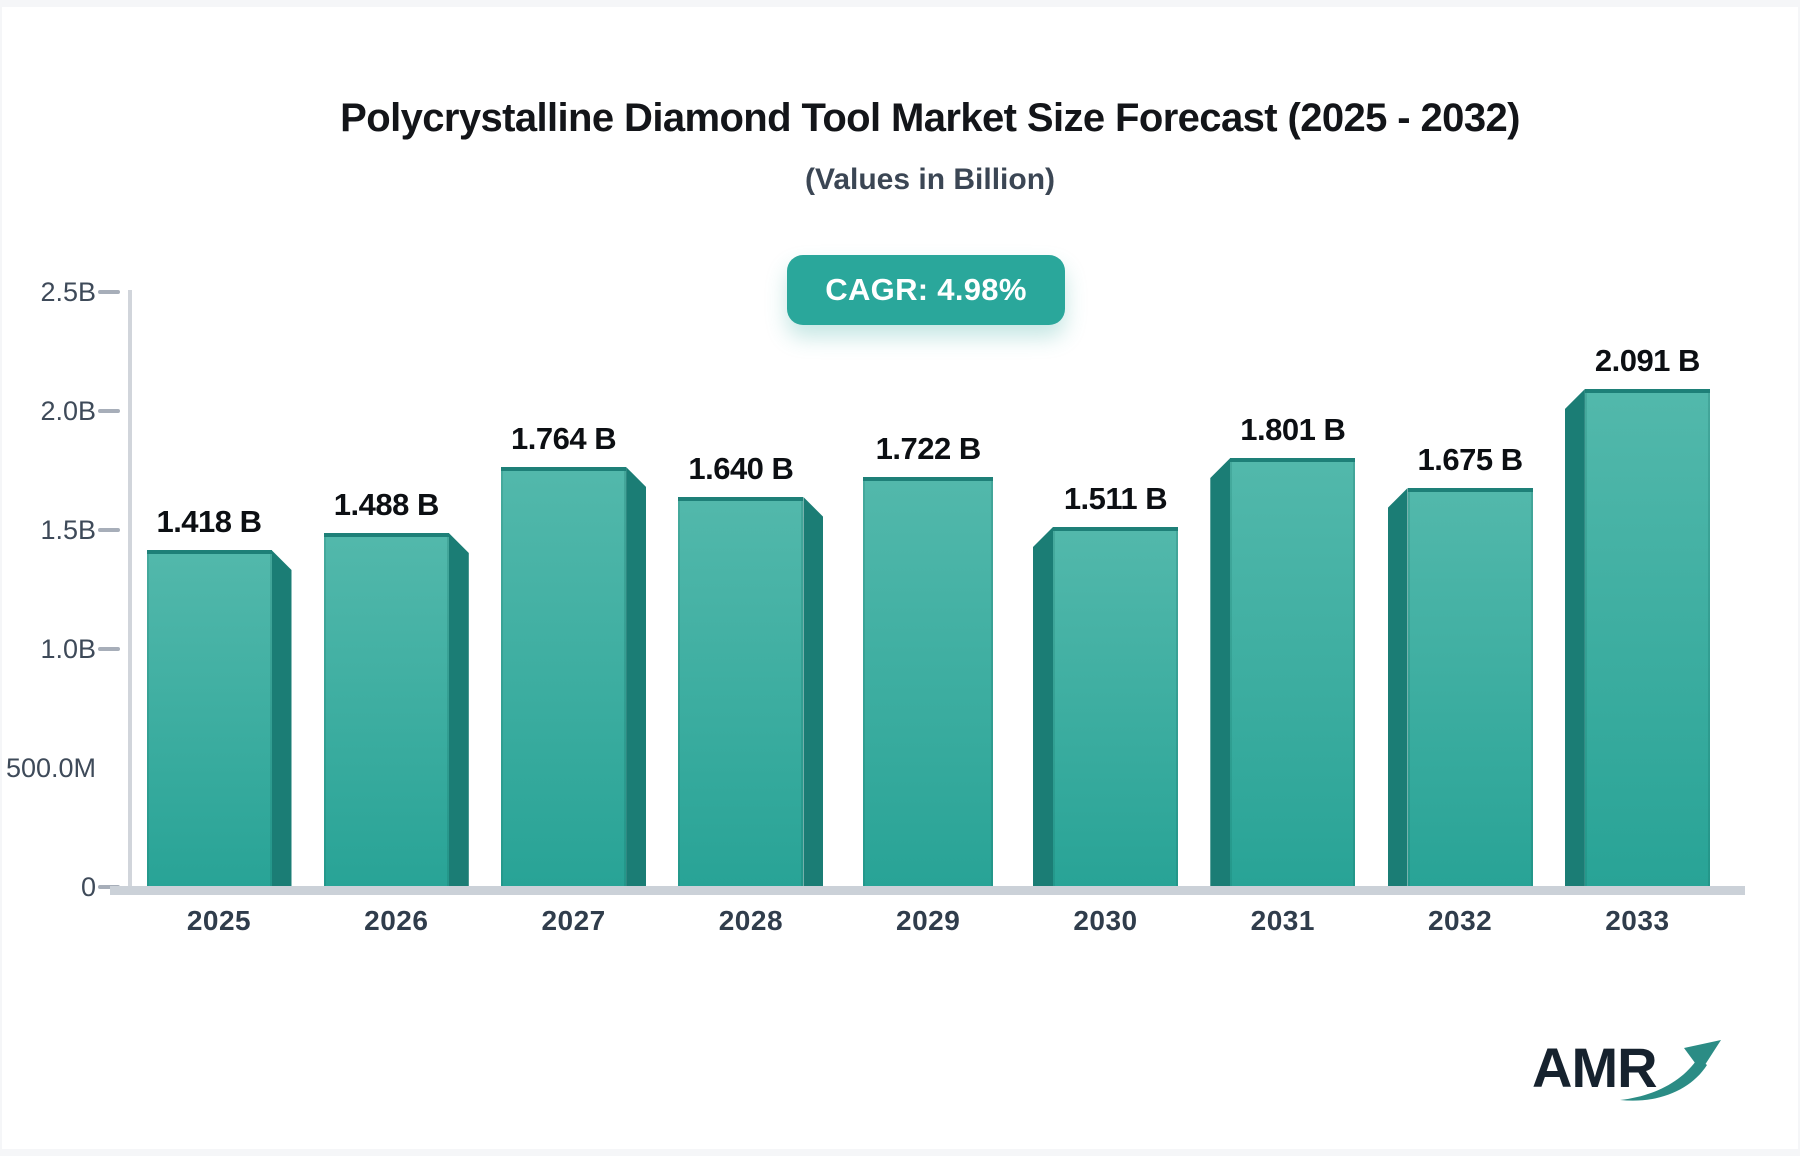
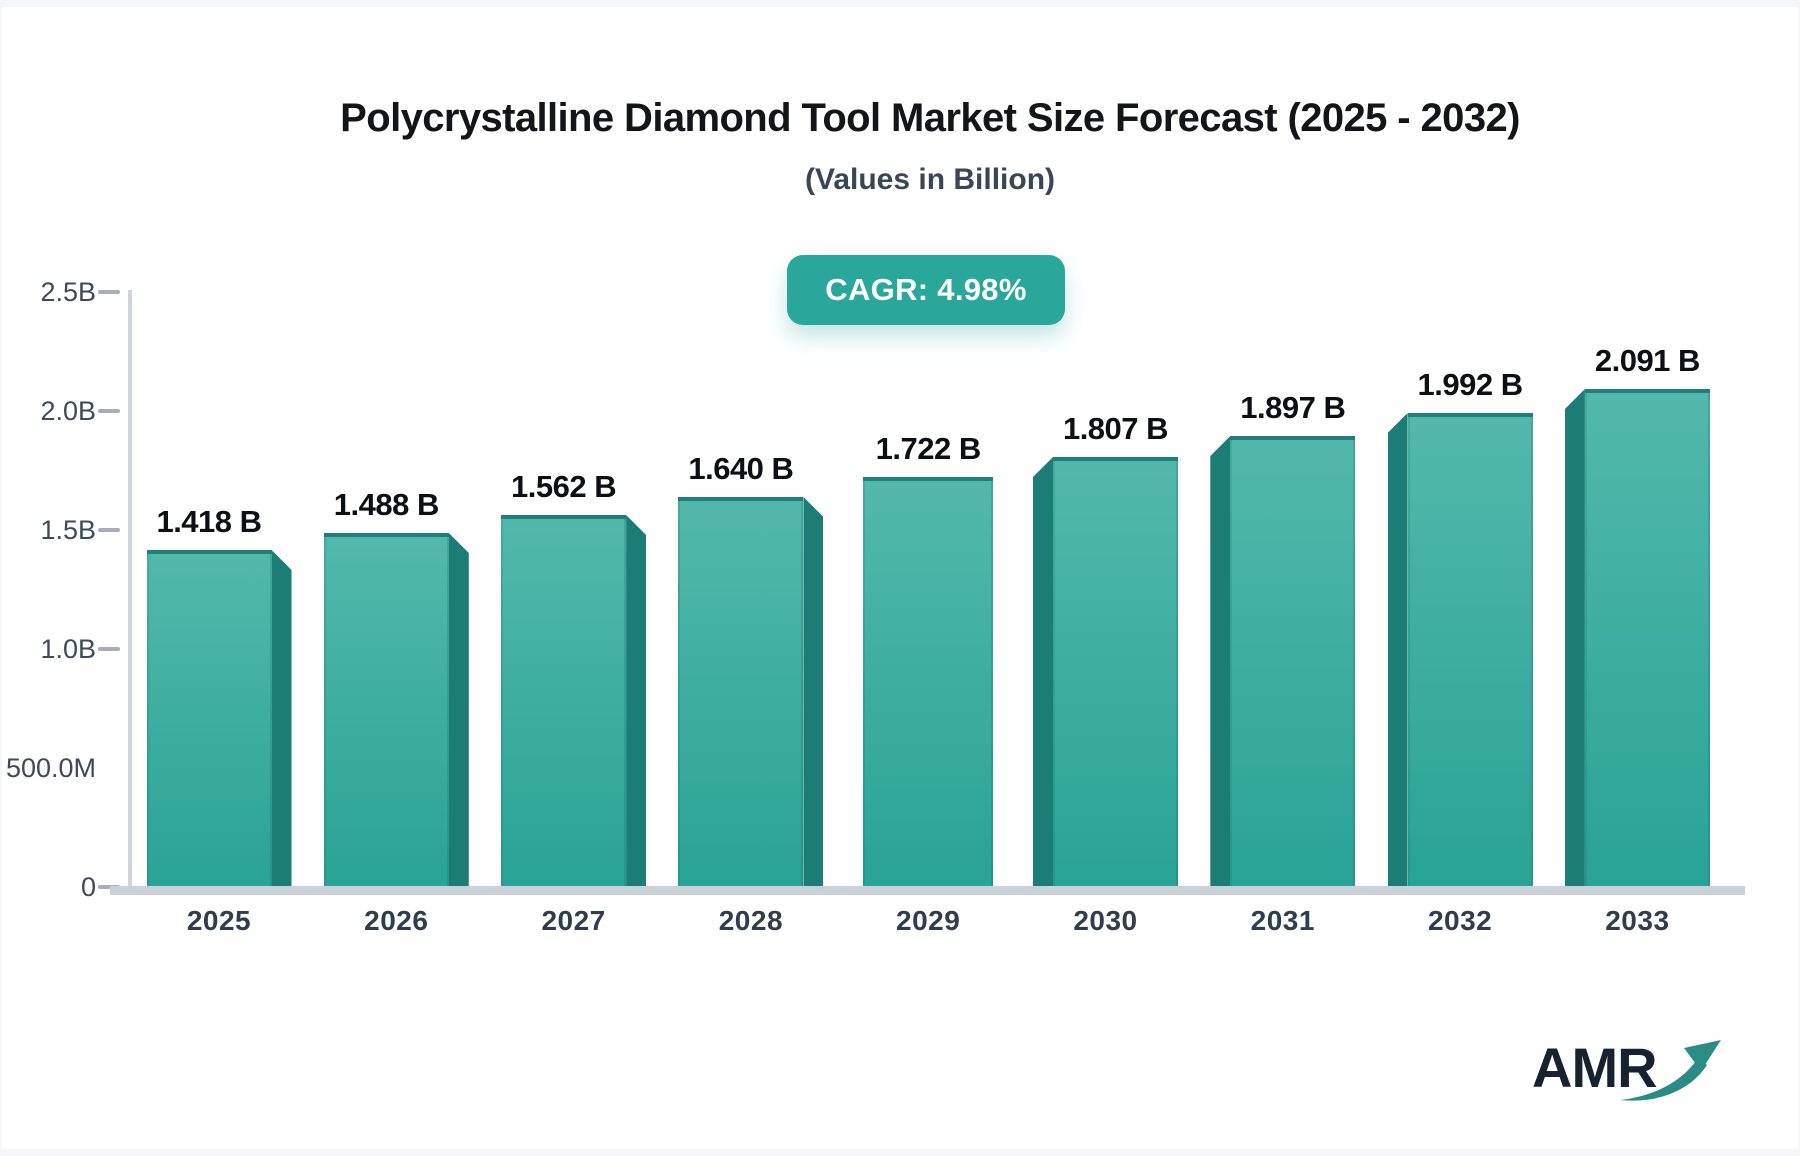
2027: 1.764 -> 1.562
2030: 1.511 -> 1.807
2031: 1.801 -> 1.897
2032: 1.675 -> 1.992
